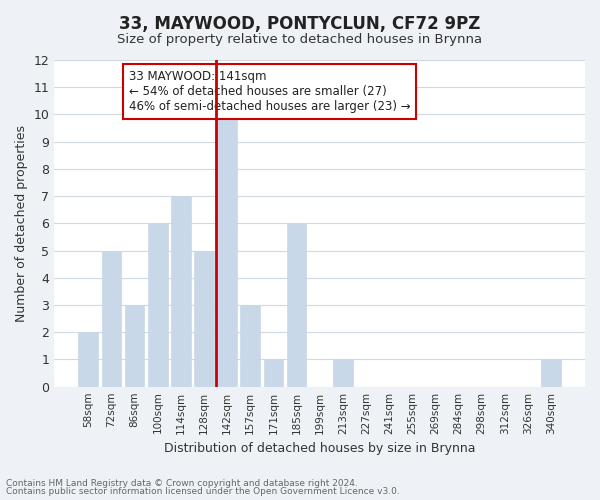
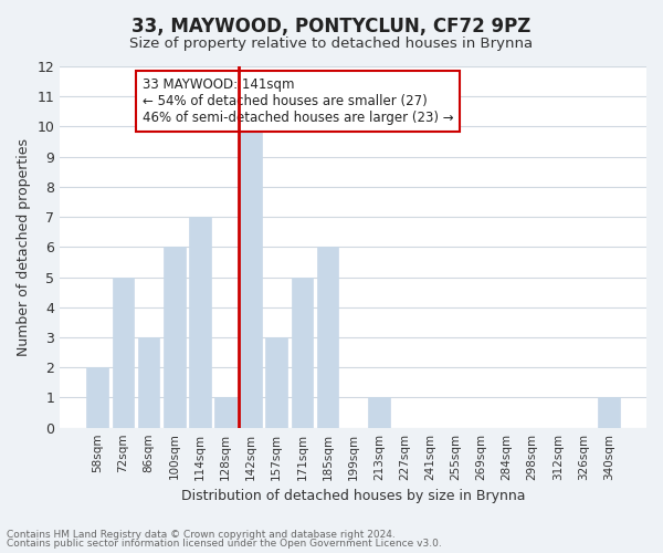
128sqm: 5 -> 1
171sqm: 1 -> 5
